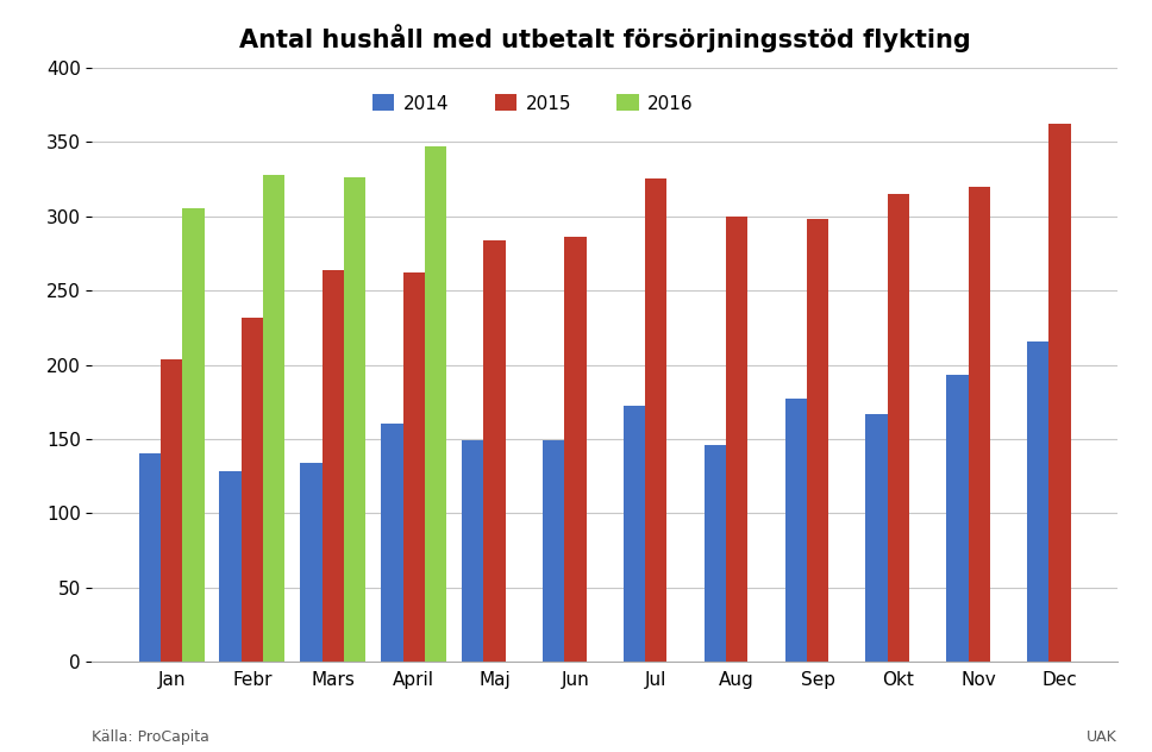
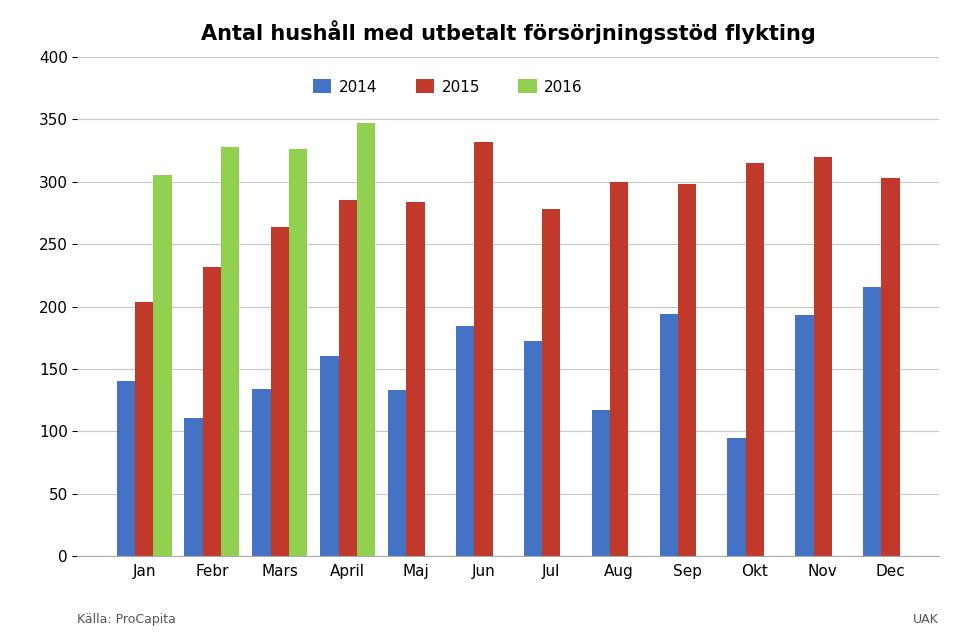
2014/Febr: 128 -> 111
2015/April: 262 -> 285
2014/Maj: 149 -> 133
2014/Jun: 149 -> 184
2015/Jun: 286 -> 332
2015/Jul: 325 -> 278
2014/Aug: 146 -> 117
2014/Sep: 177 -> 194
2014/Okt: 167 -> 95
2015/Dec: 362 -> 303
